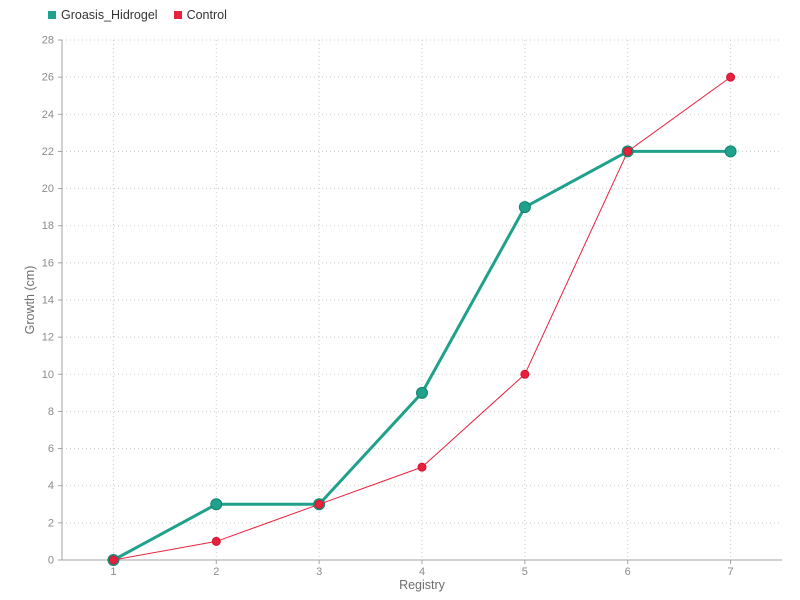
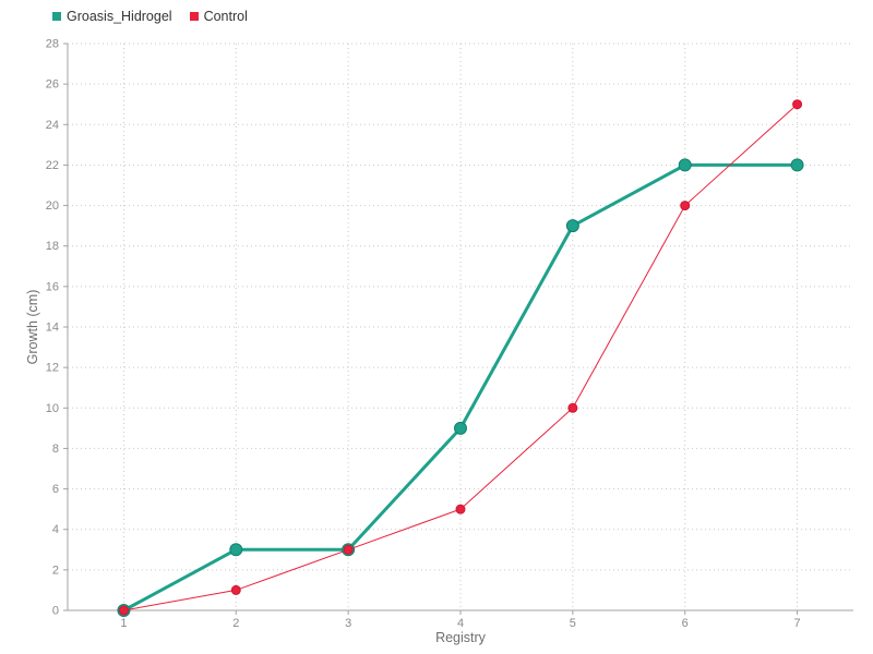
Control/6: 22 -> 20
Control/7: 26 -> 25
